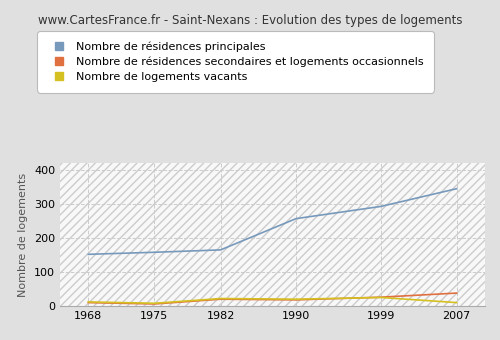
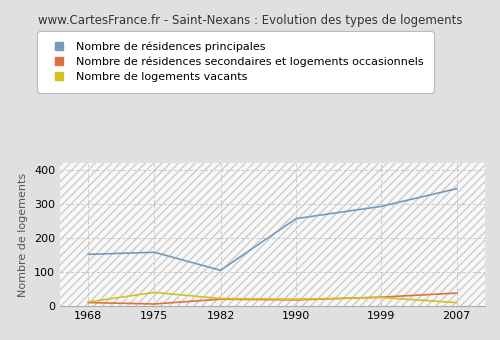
Nombre de logements vacants/1975: 8 -> 40
Nombre de résidences principales/1982: 165 -> 105
